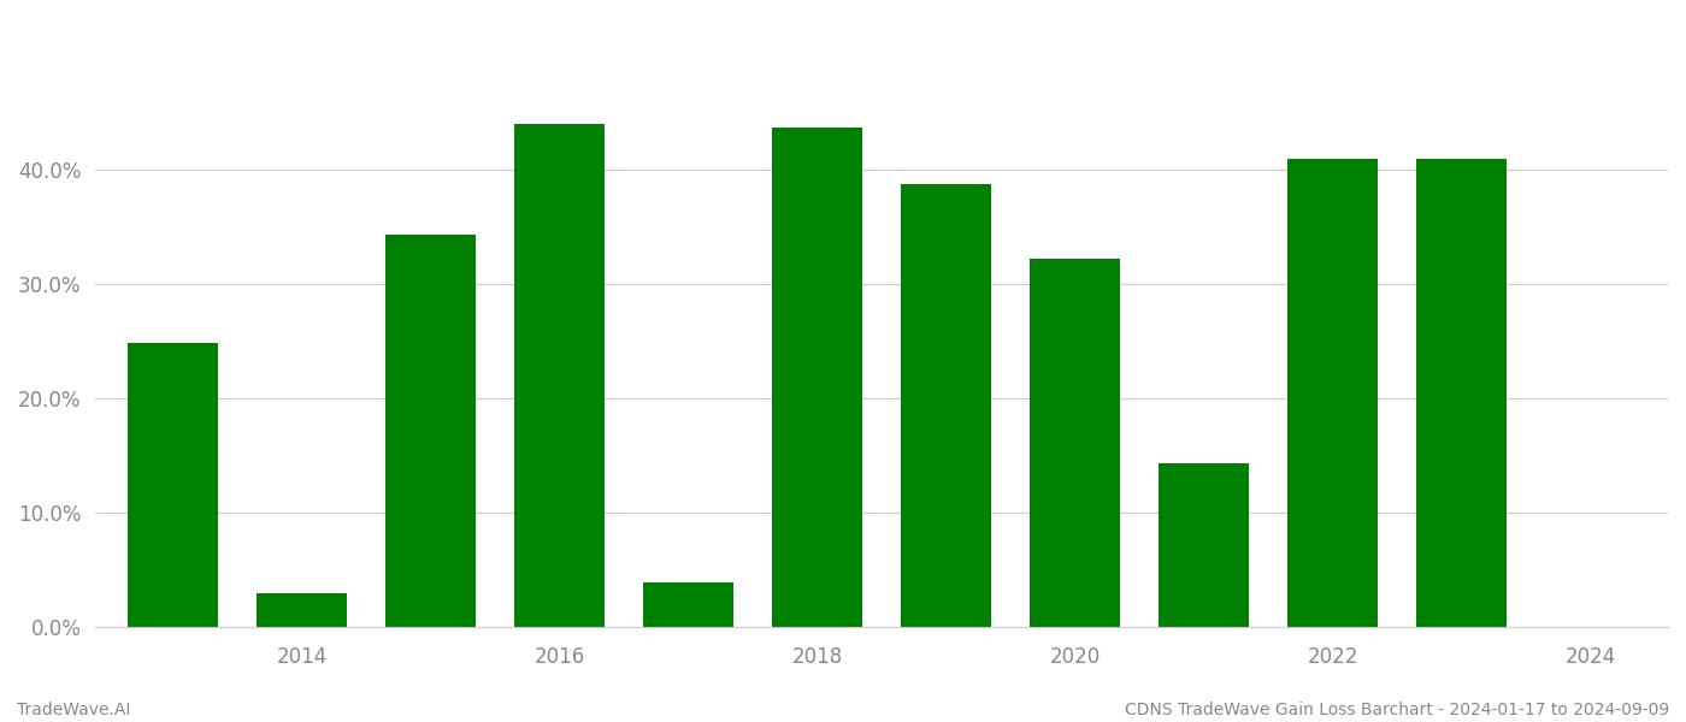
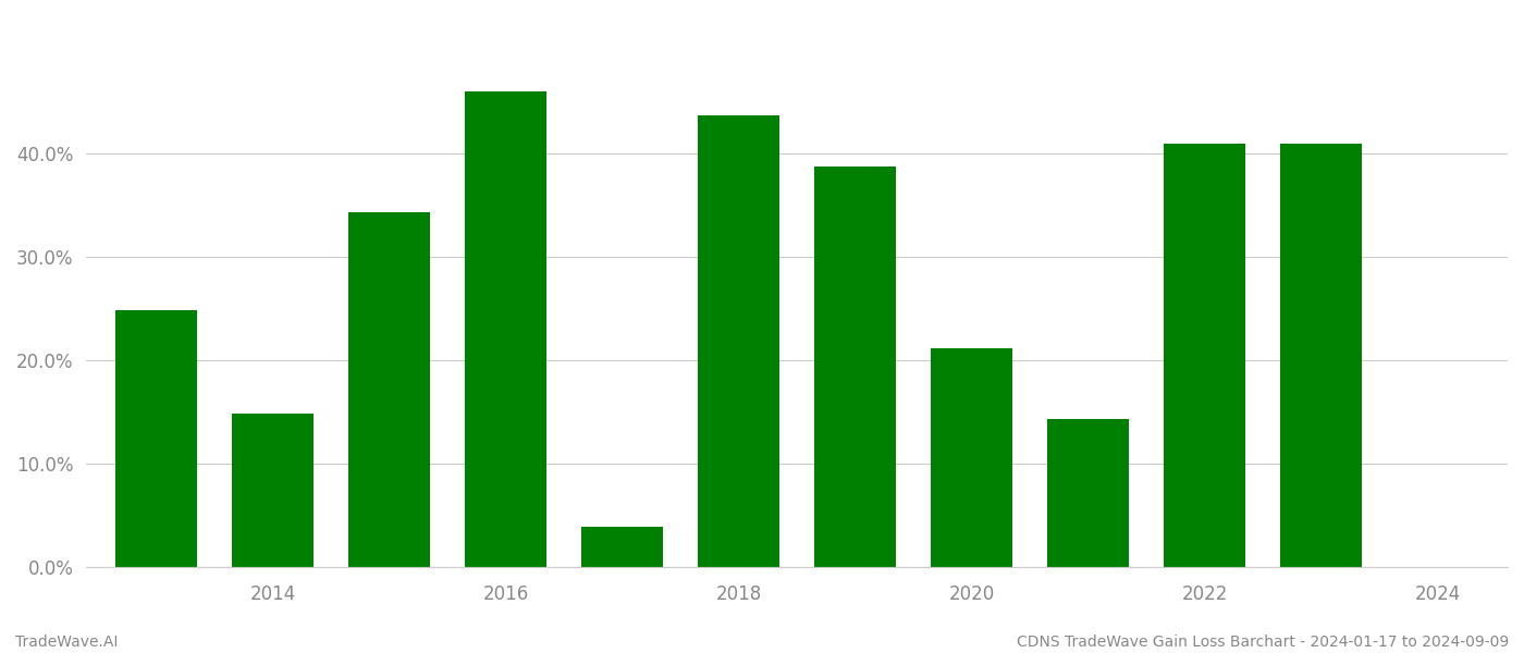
2014: 3.0% -> 14.8%
2016: 44.0% -> 46.0%
2020: 32.2% -> 21.2%
